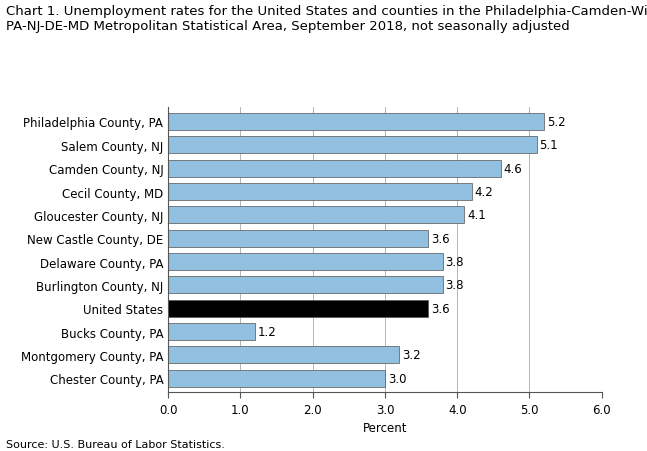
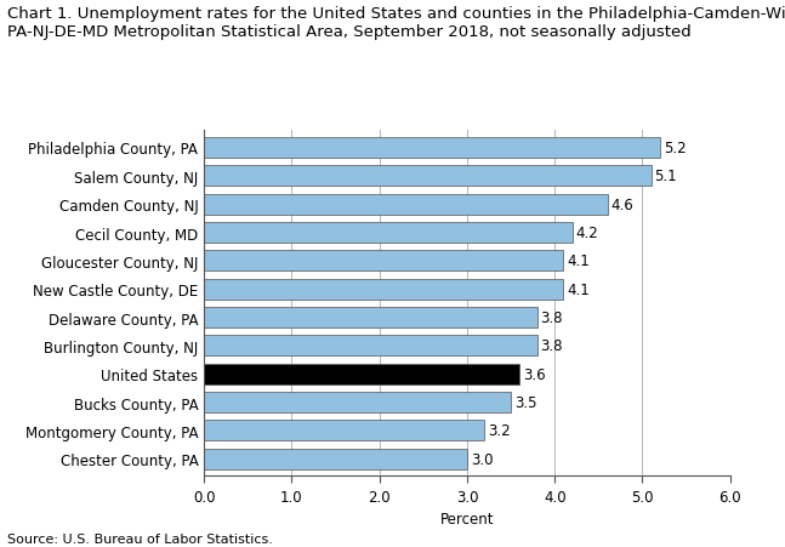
New Castle County, DE: 3.6 -> 4.1
Bucks County, PA: 1.2 -> 3.5
